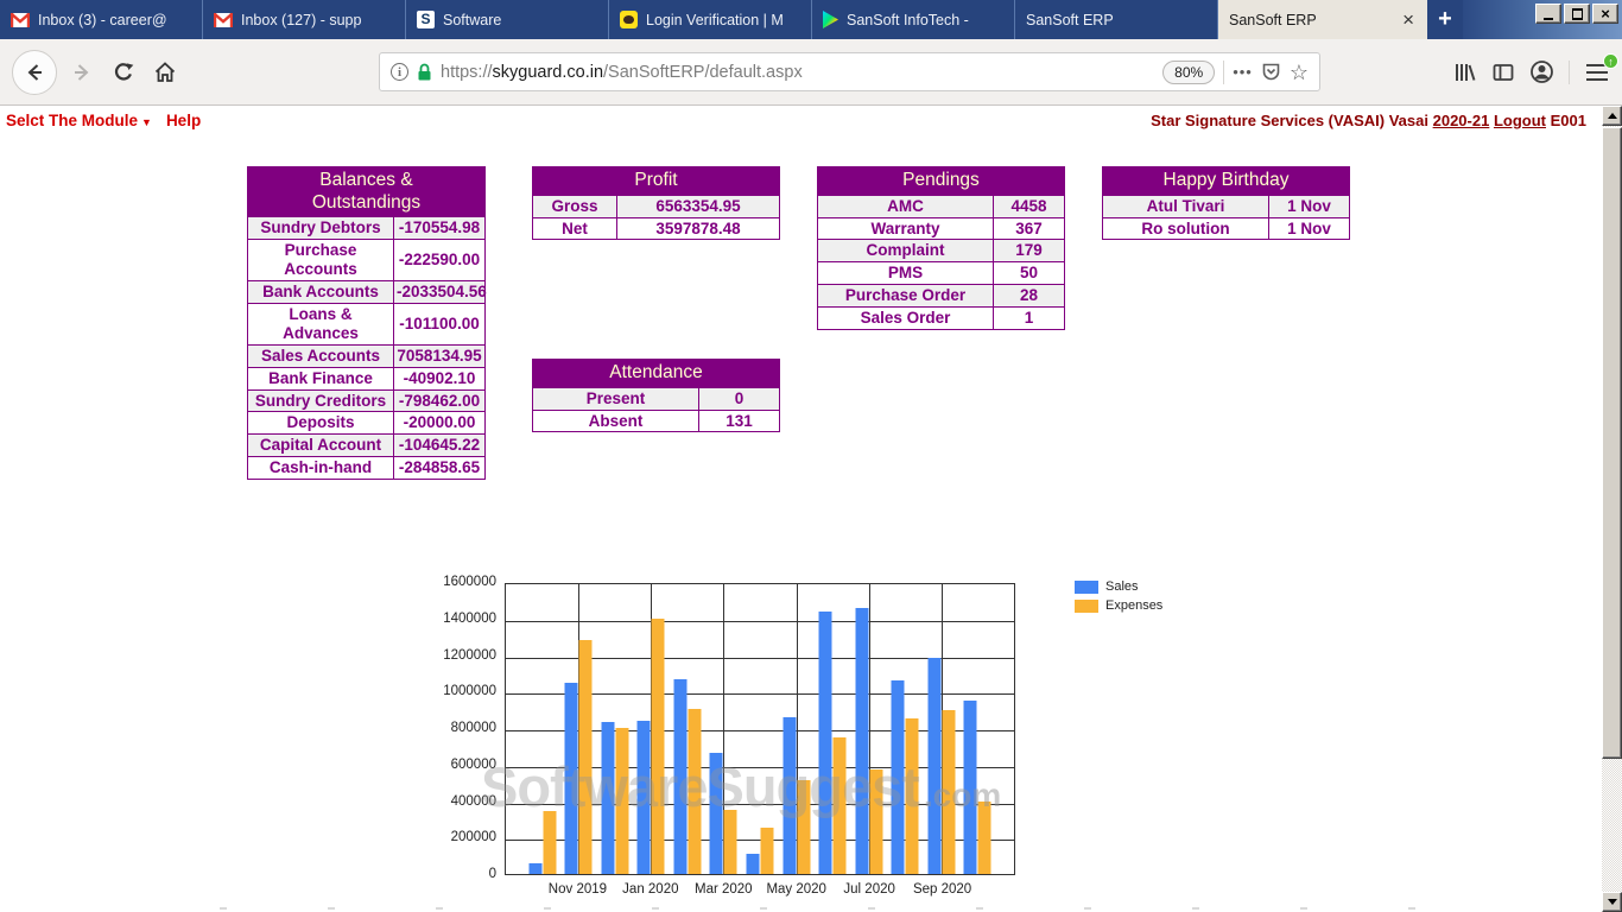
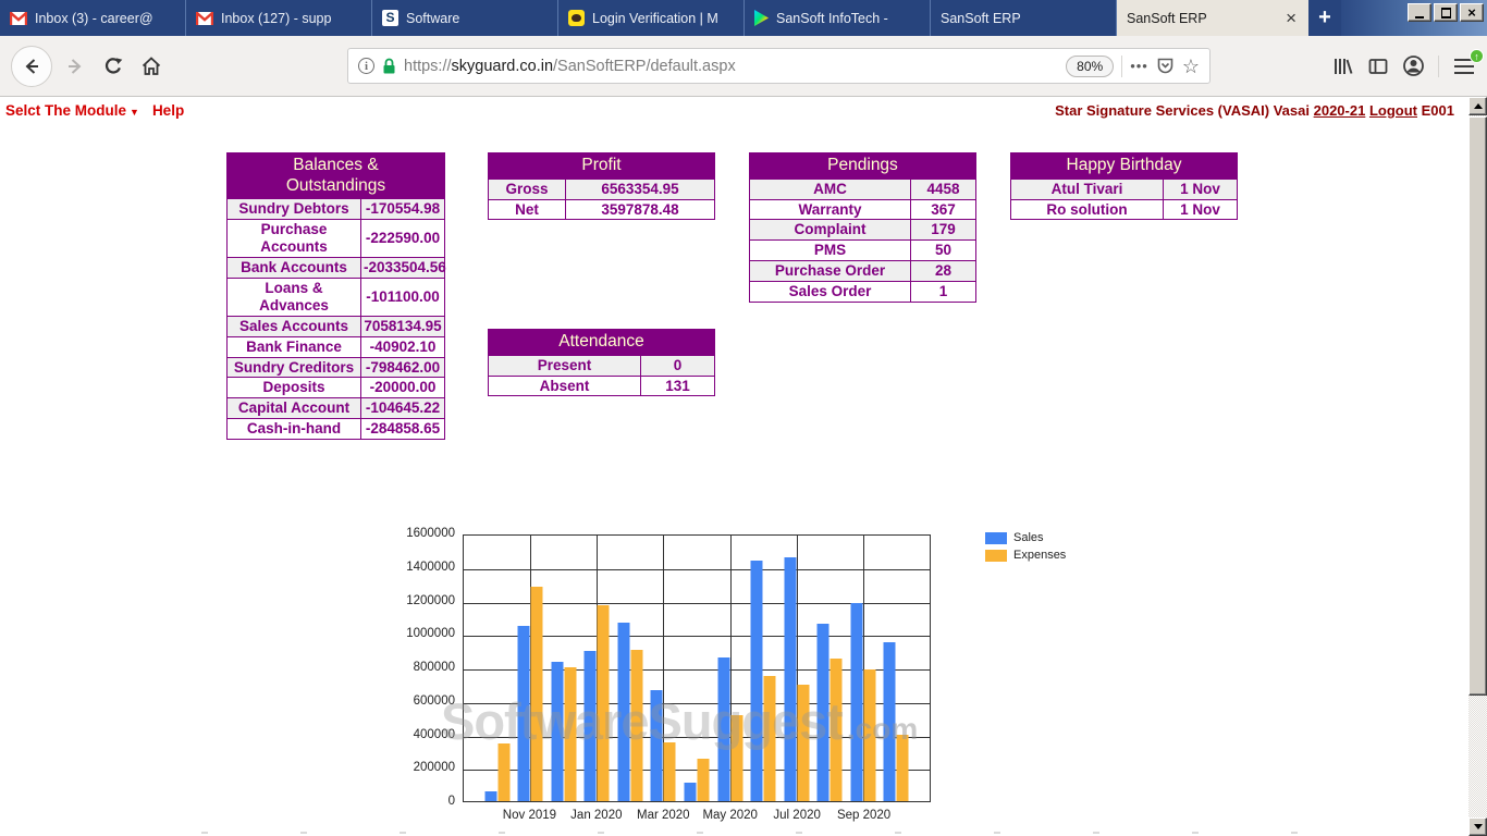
Sales/Jan 2020: 840000 -> 900000
Expenses/Jan 2020: 1400000 -> 1170000
Expenses/Jul 2020: 570000 -> 700000
Expenses/Sep 2020: 900000 -> 790000
